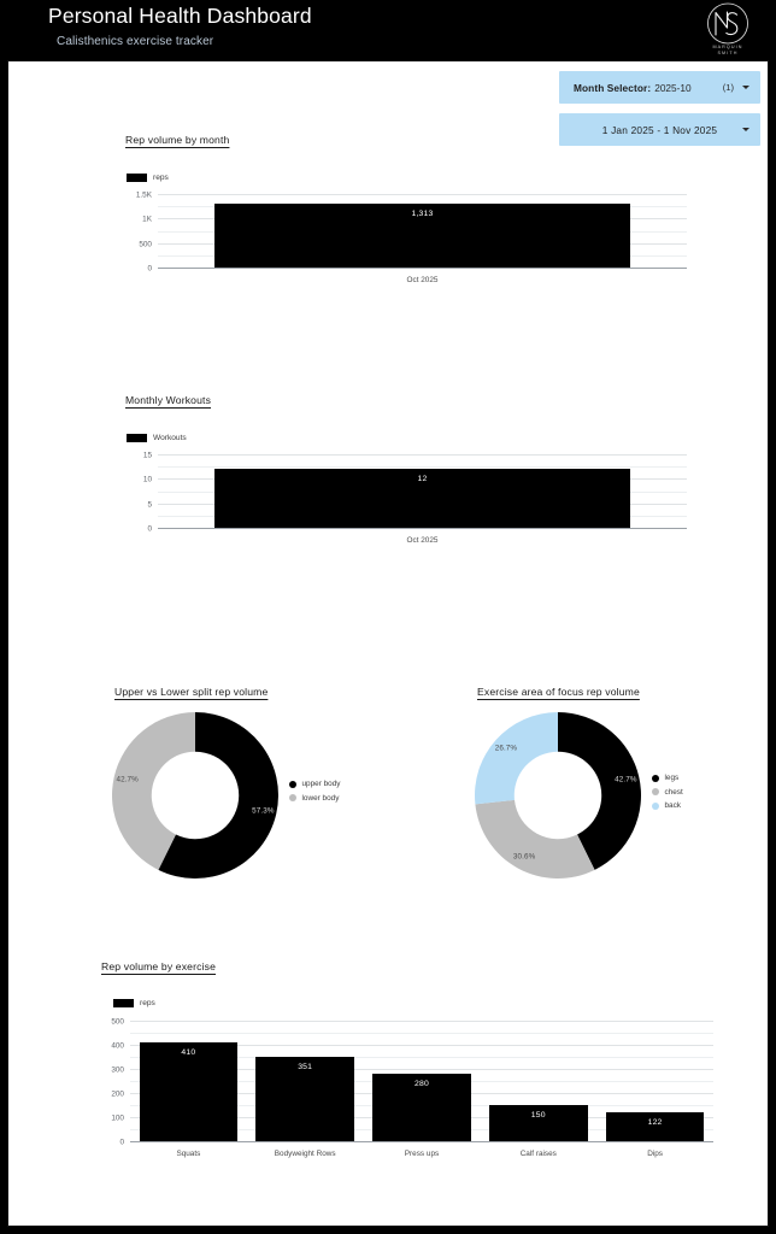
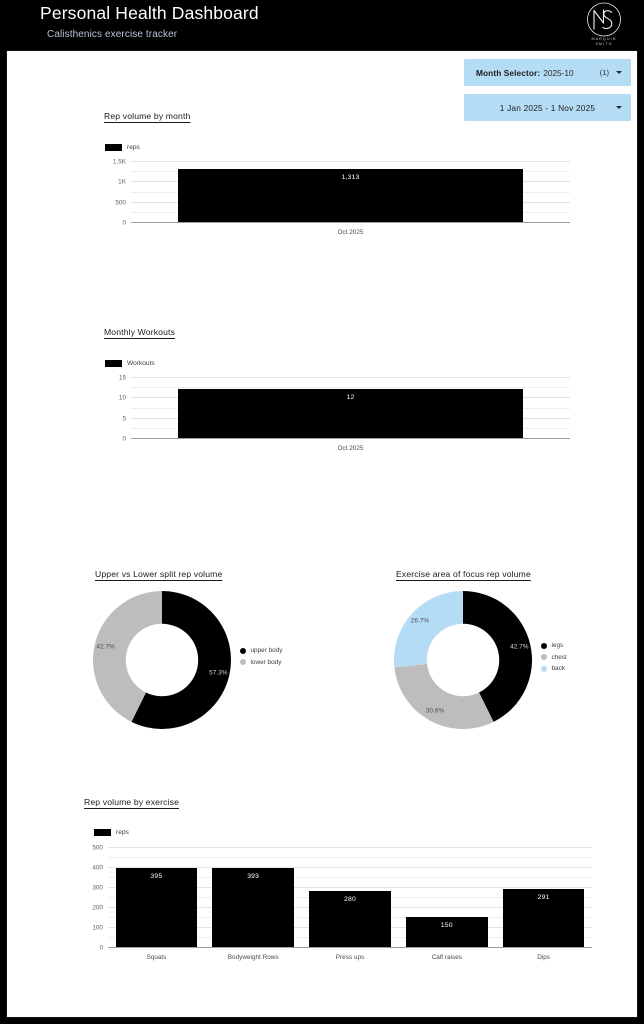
Rep volume by exercise/Squats: 410 -> 395
Rep volume by exercise/Bodyweight Rows: 351 -> 393
Rep volume by exercise/Dips: 122 -> 291
